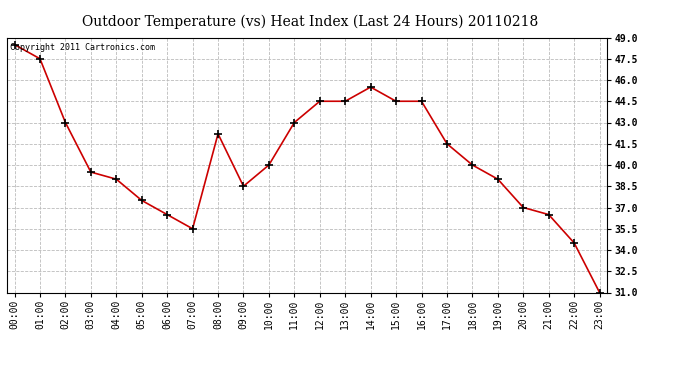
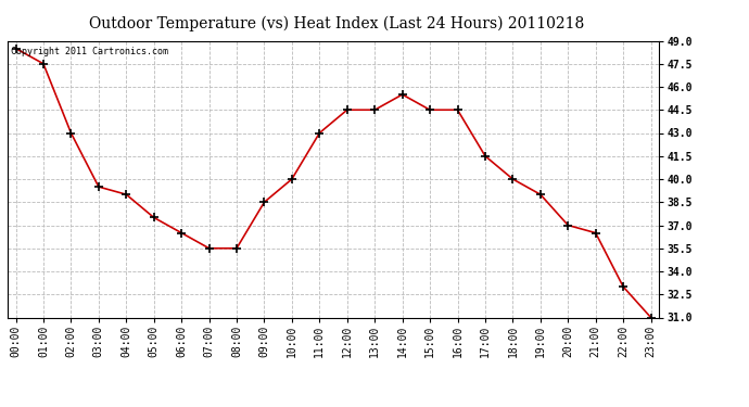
08:00: 42.2 -> 35.5
22:00: 34.5 -> 33.0
